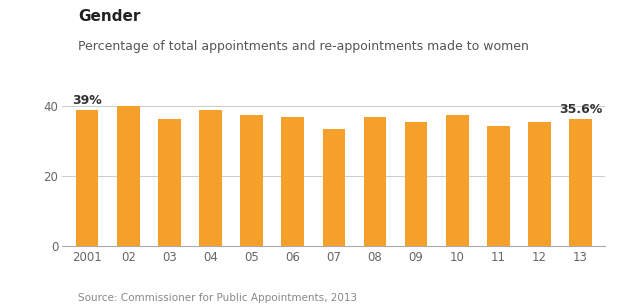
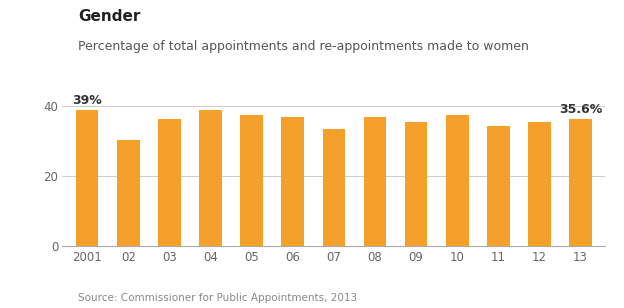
02: 40.0 -> 30.5
